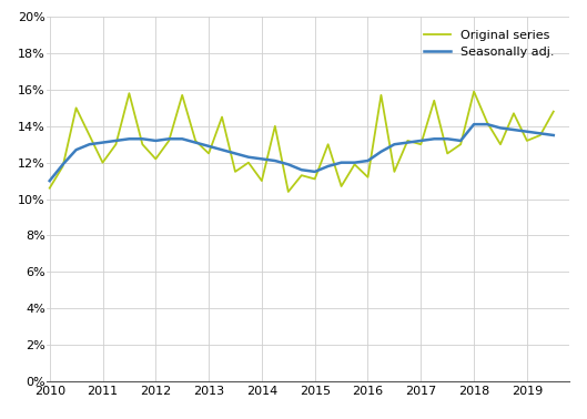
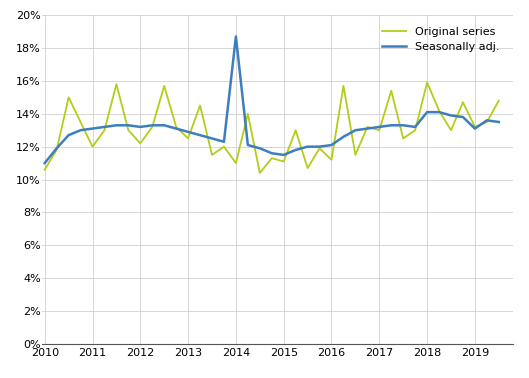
Seasonally adj./2014: 12.2% -> 18.7%
Seasonally adj./2019: 13.7% -> 13.1%
